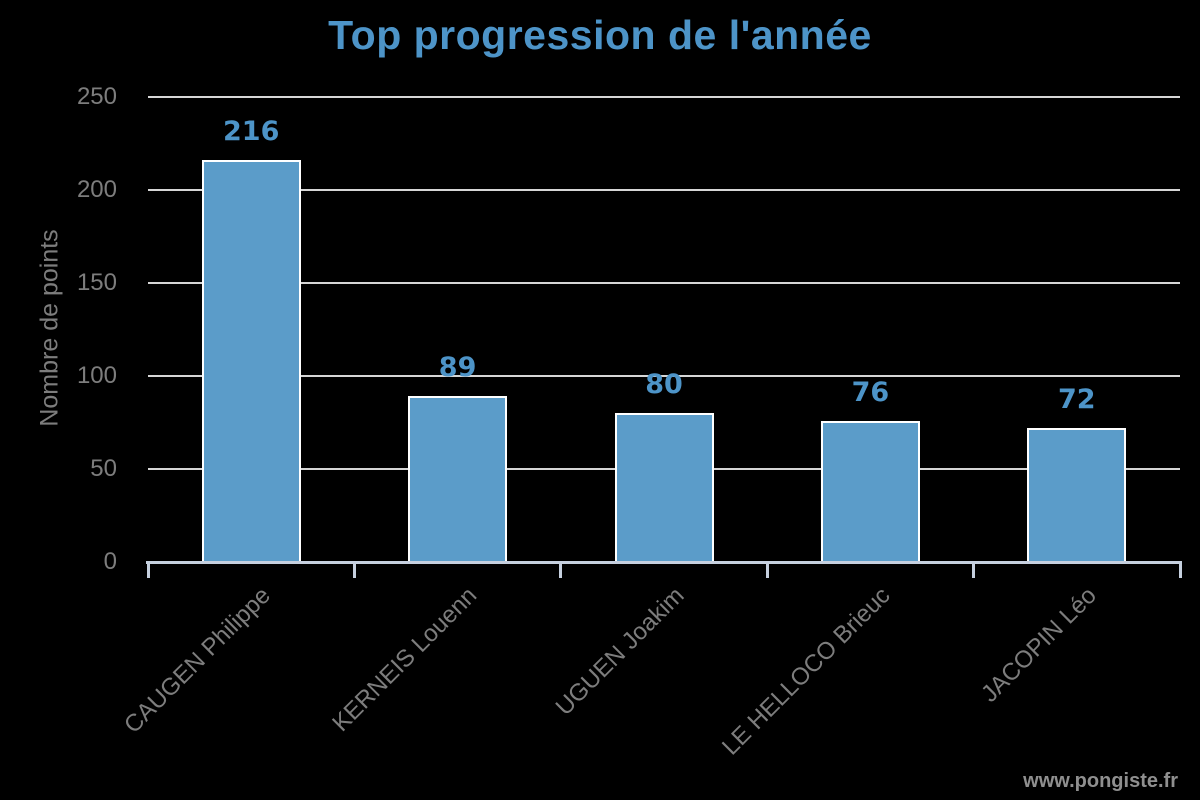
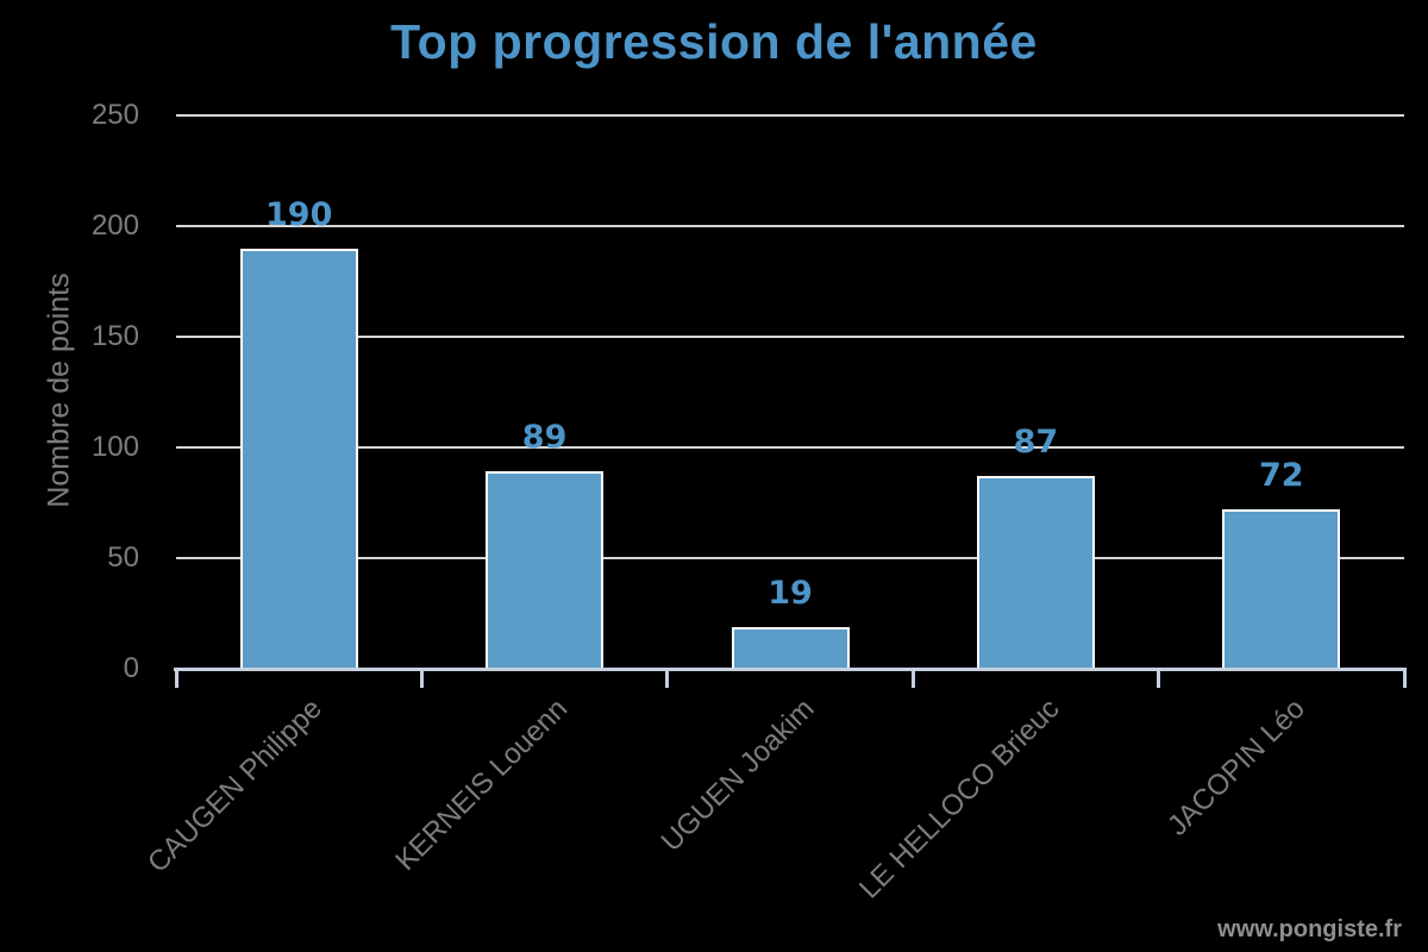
CAUGEN Philippe: 216 -> 190
UGUEN Joakim: 80 -> 19
LE HELLOCO Brieuc: 76 -> 87
